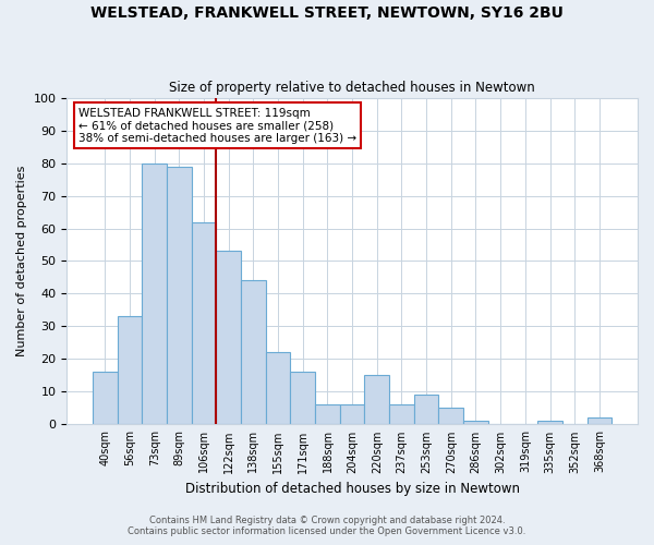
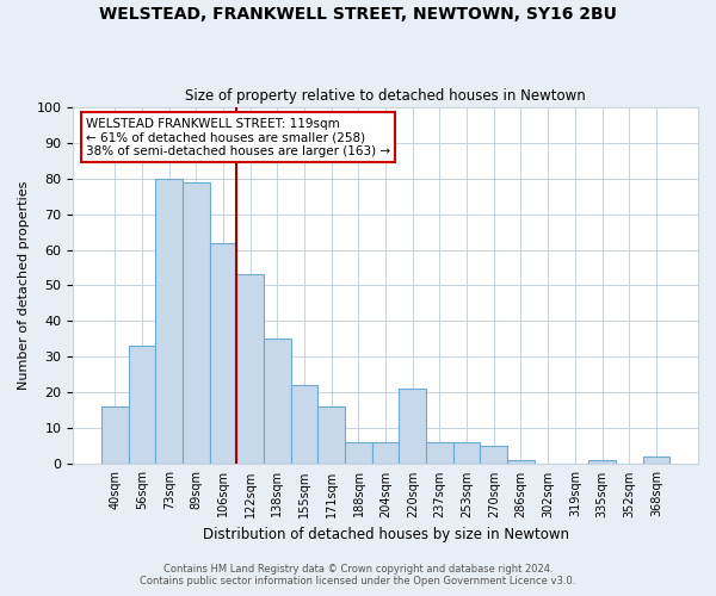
138sqm: 44 -> 35
220sqm: 15 -> 21
253sqm: 9 -> 6
